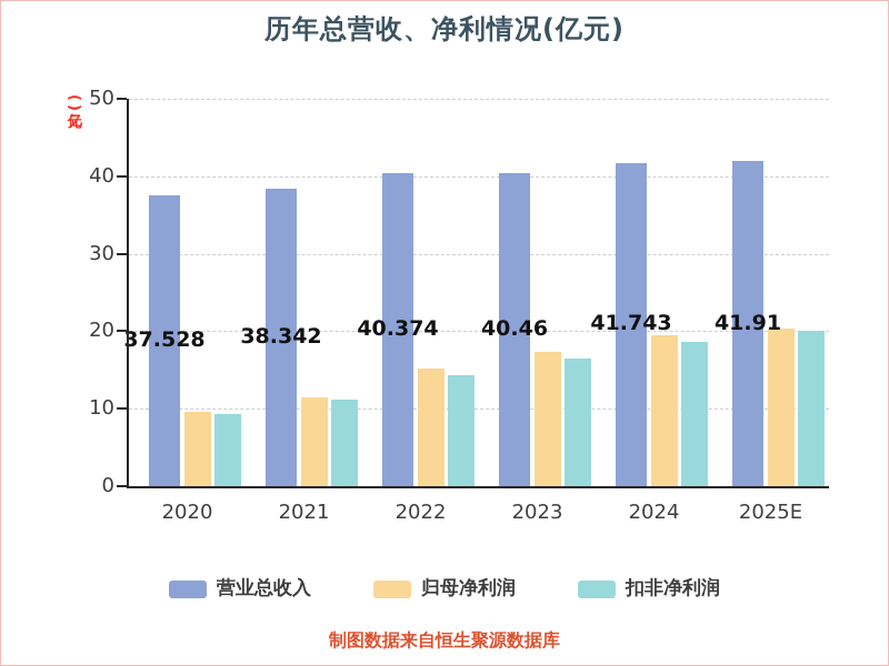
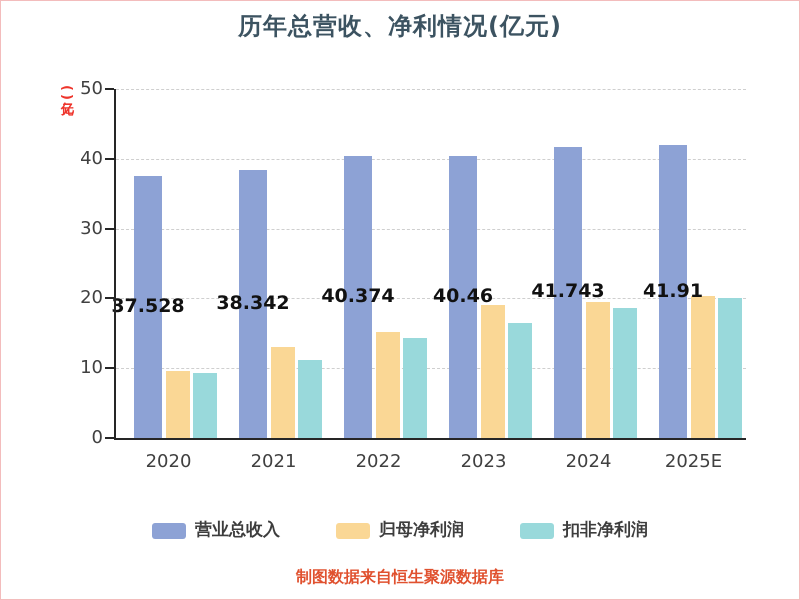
归母净利润/2021: 12 -> 13
归母净利润/2023: 17 -> 19
